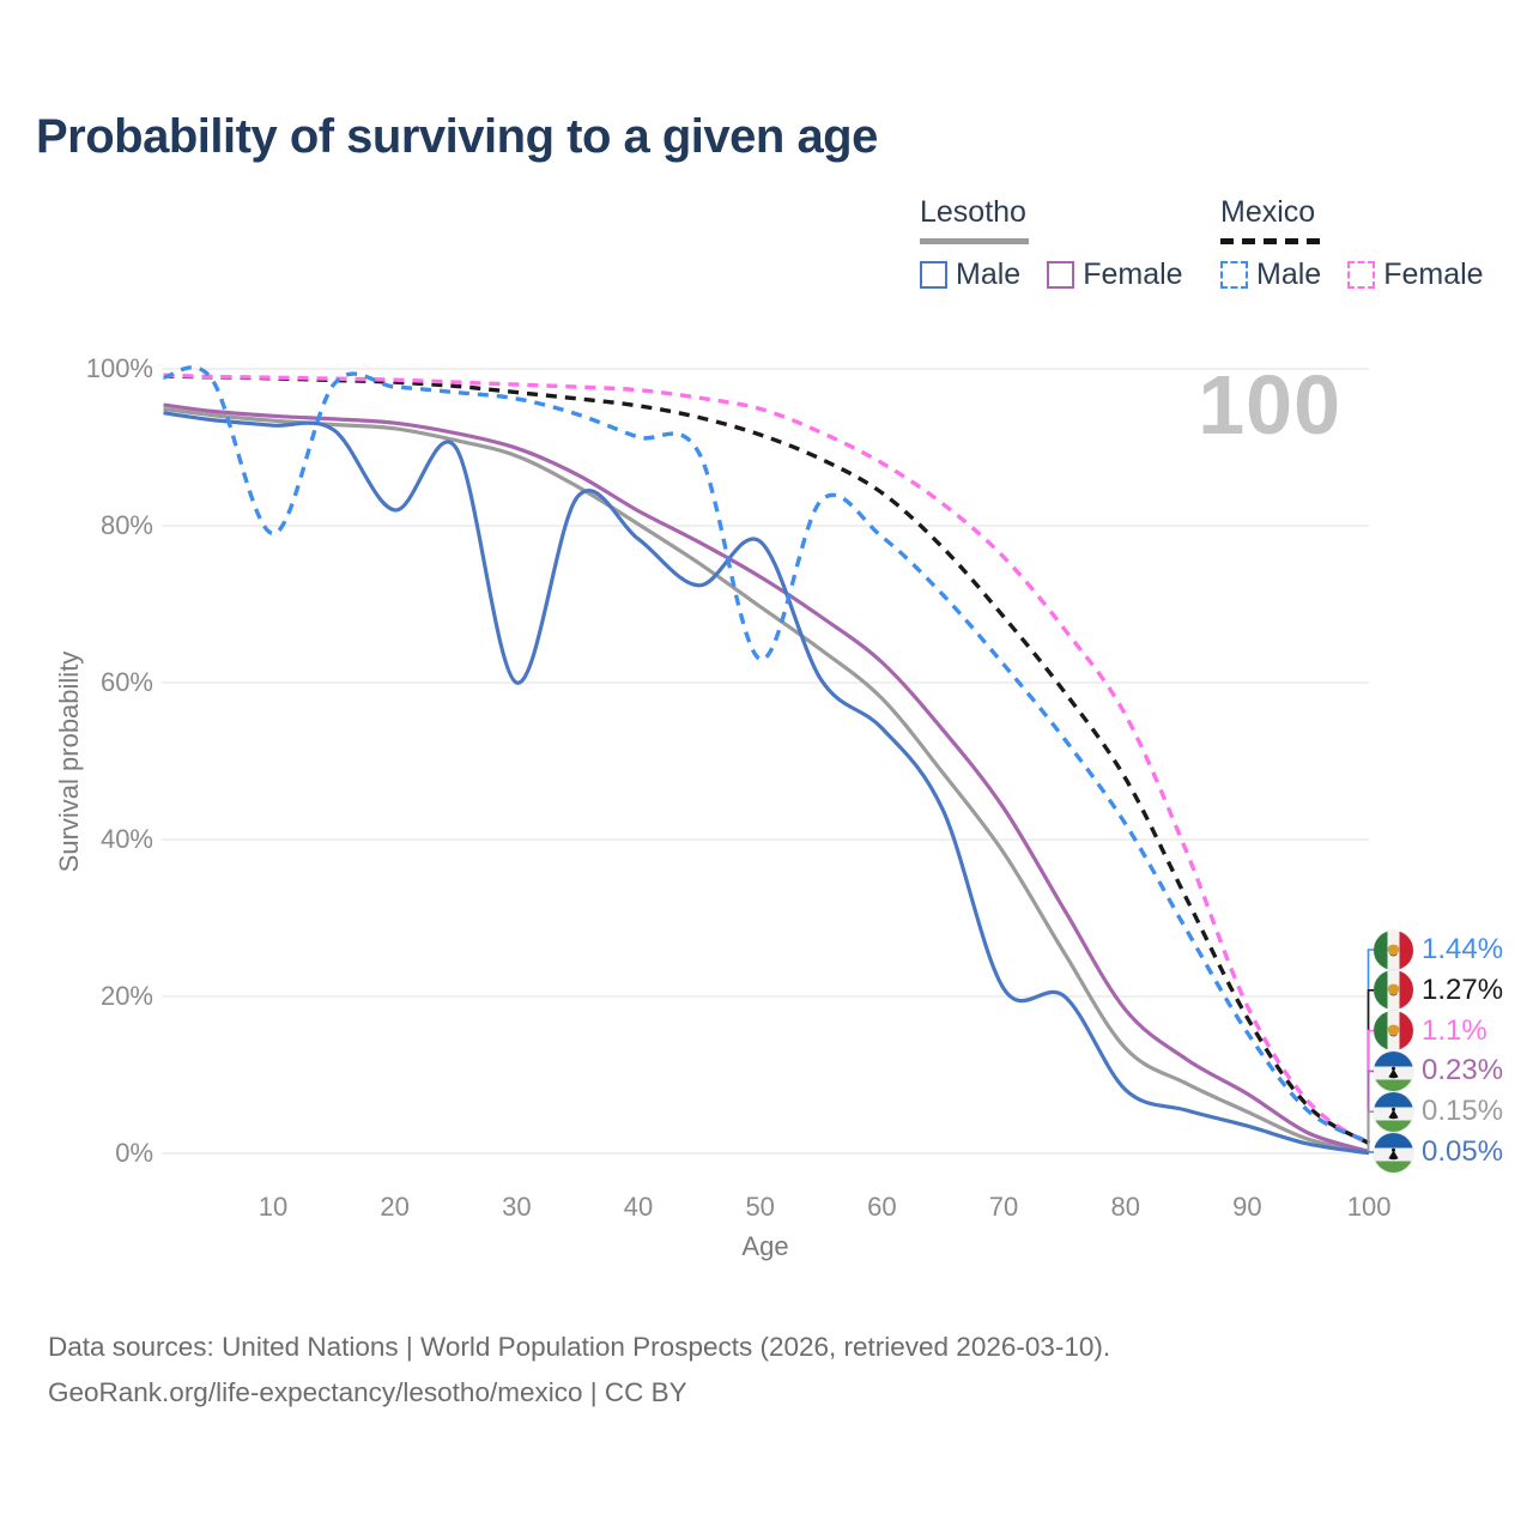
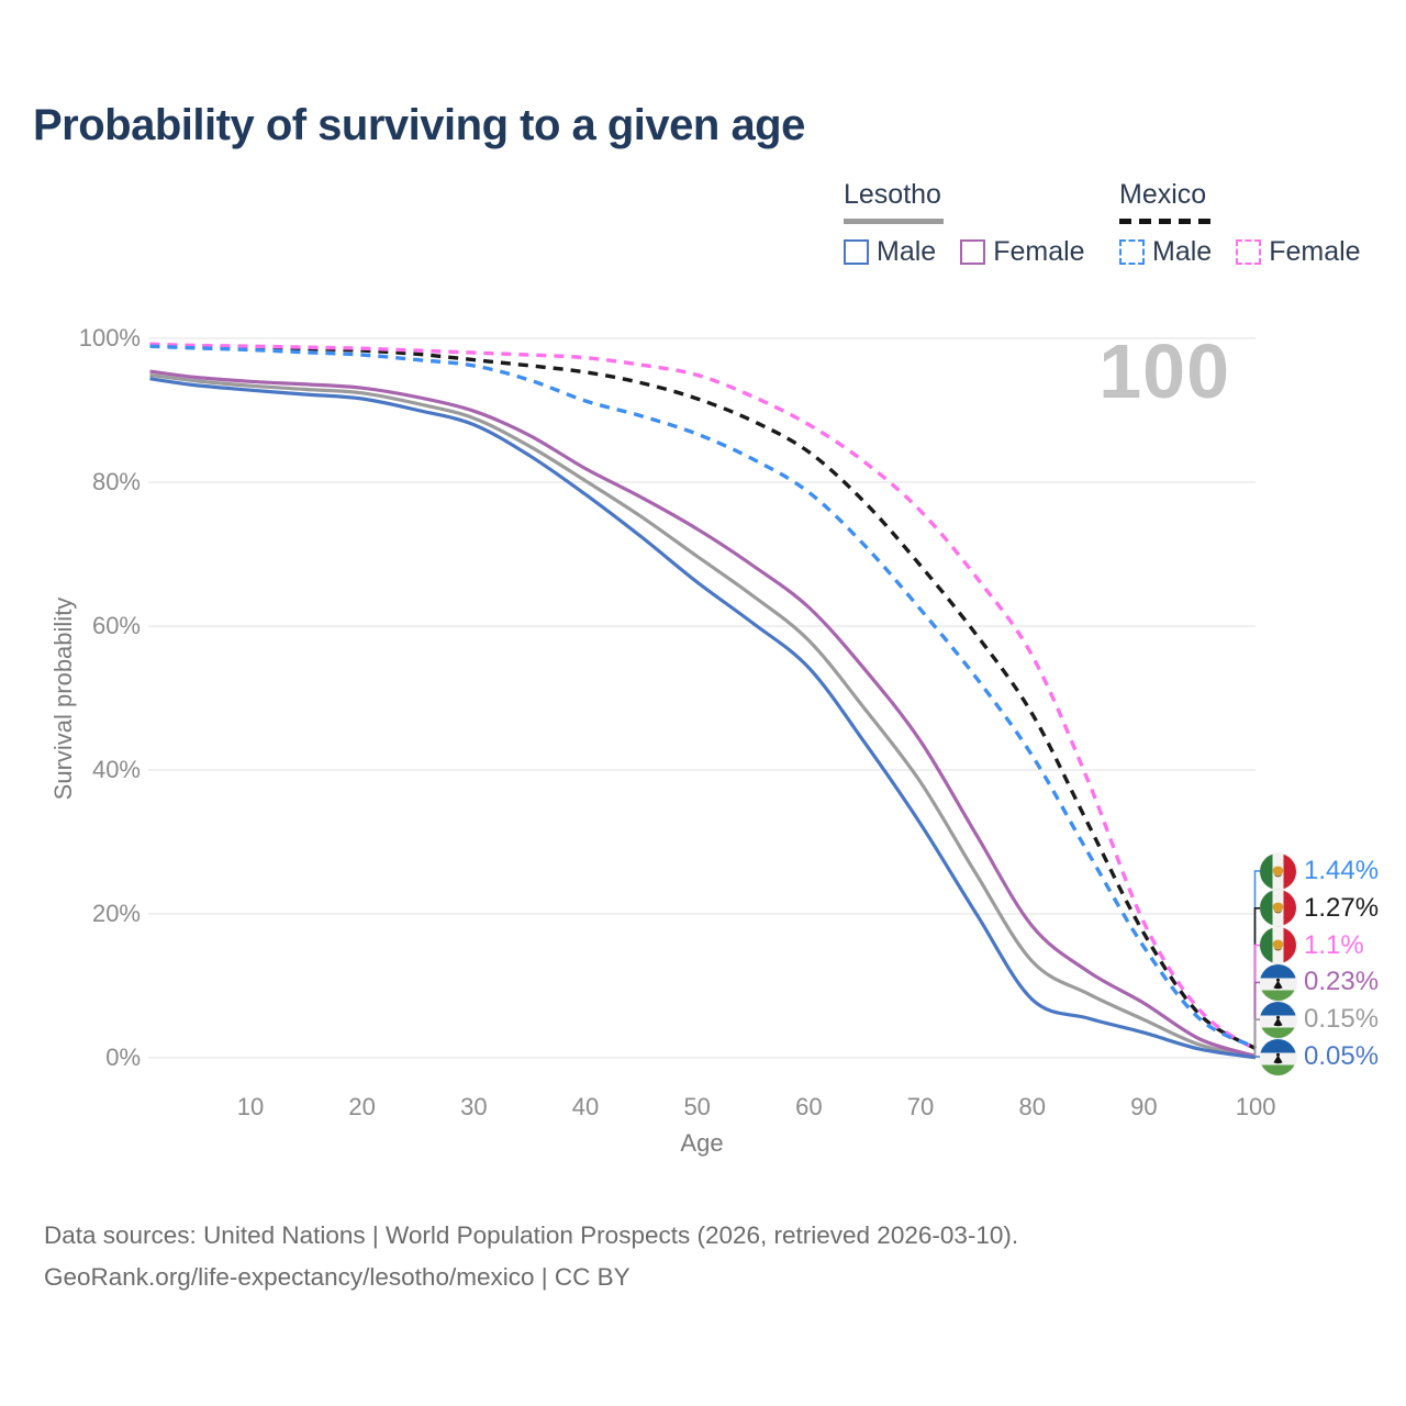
Mexico Male/10: 79% -> 98%
Lesotho Male/20: 82% -> 92%
Lesotho Male/30: 60% -> 88%
Lesotho Male/50: 78% -> 66%
Mexico Male/50: 63% -> 87%
Lesotho Male/70: 21% -> 32%
